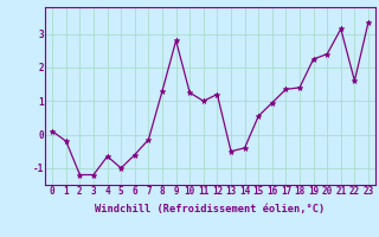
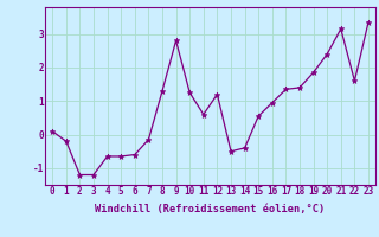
5: -1.00 -> -0.65
11: 1.00 -> 0.60
19: 2.25 -> 1.85
